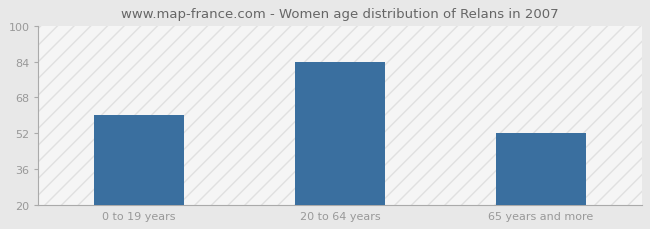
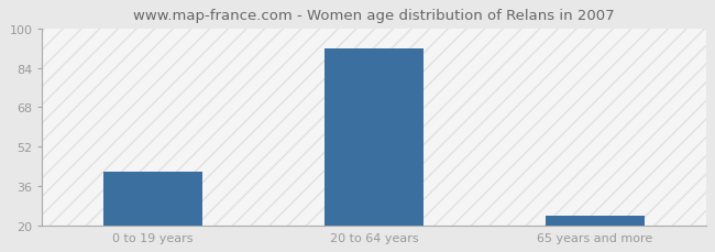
0 to 19 years: 60 -> 42
20 to 64 years: 84 -> 92
65 years and more: 52 -> 24
